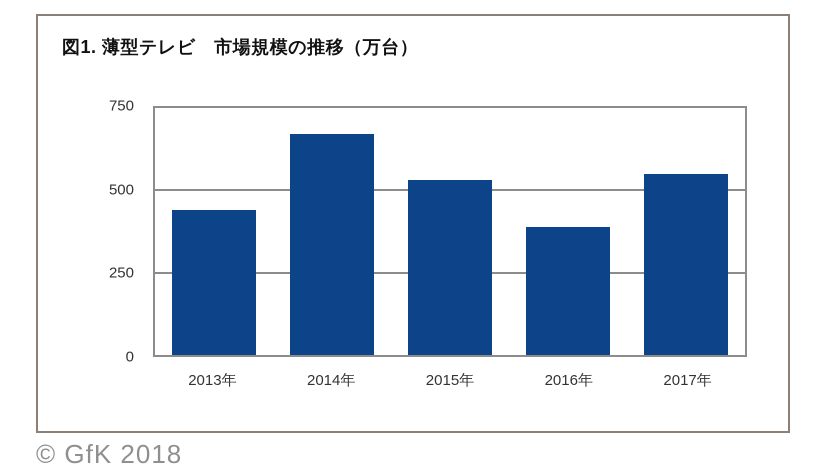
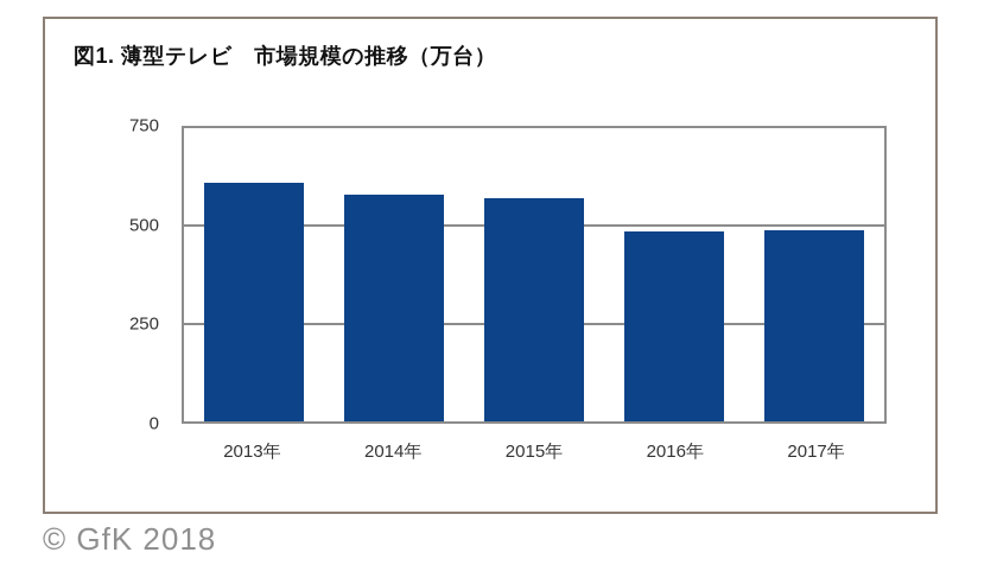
2013年: 440 -> 610
2014年: 670 -> 580
2015年: 530 -> 570
2016年: 390 -> 480
2017年: 550 -> 490
